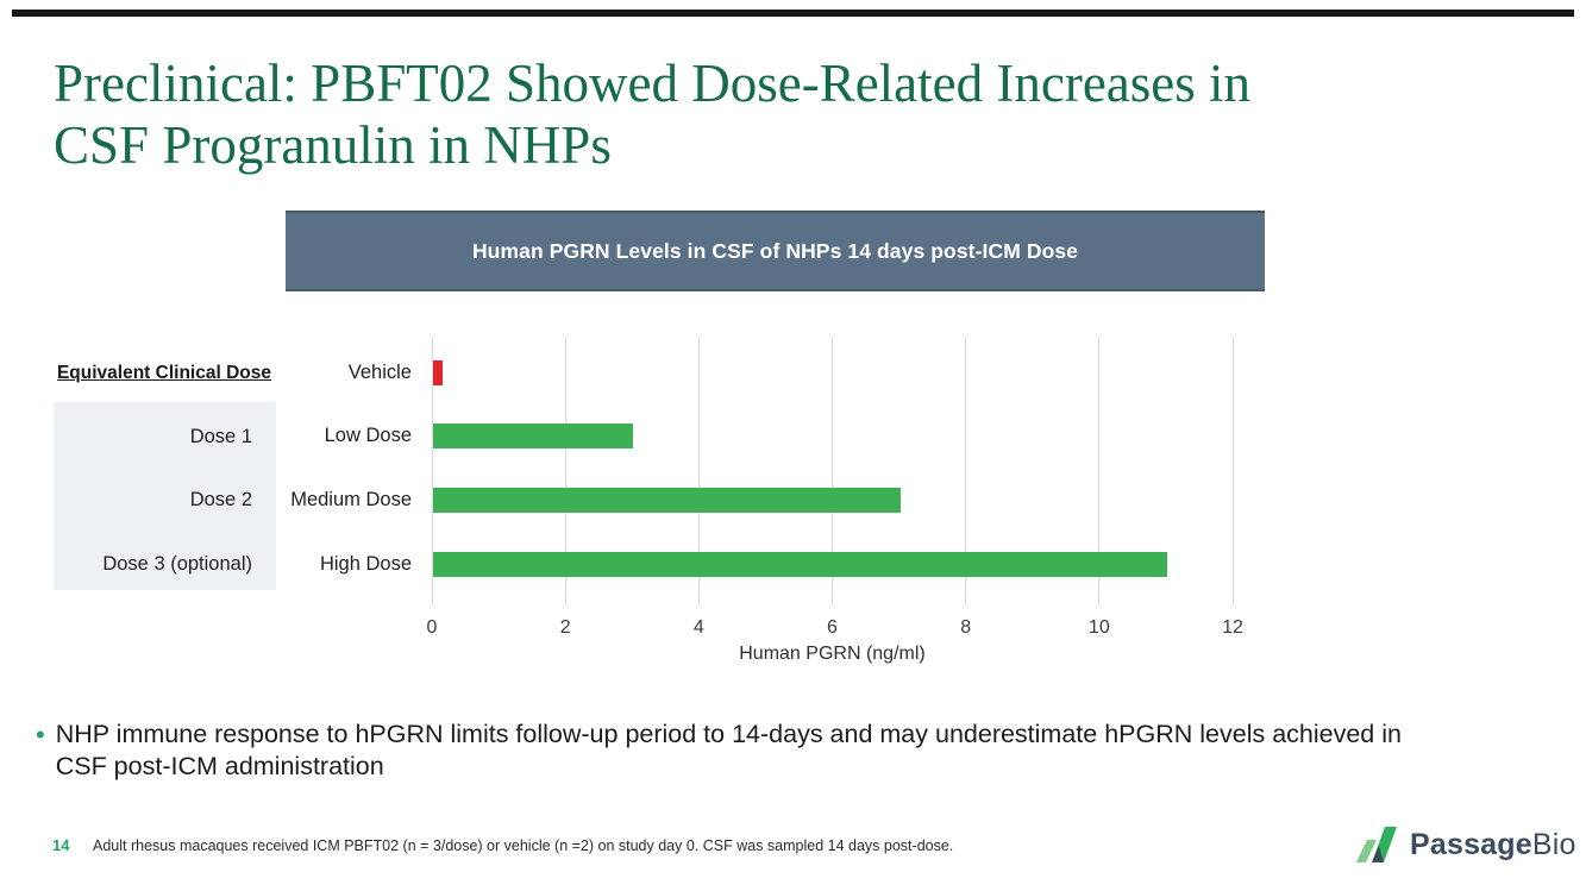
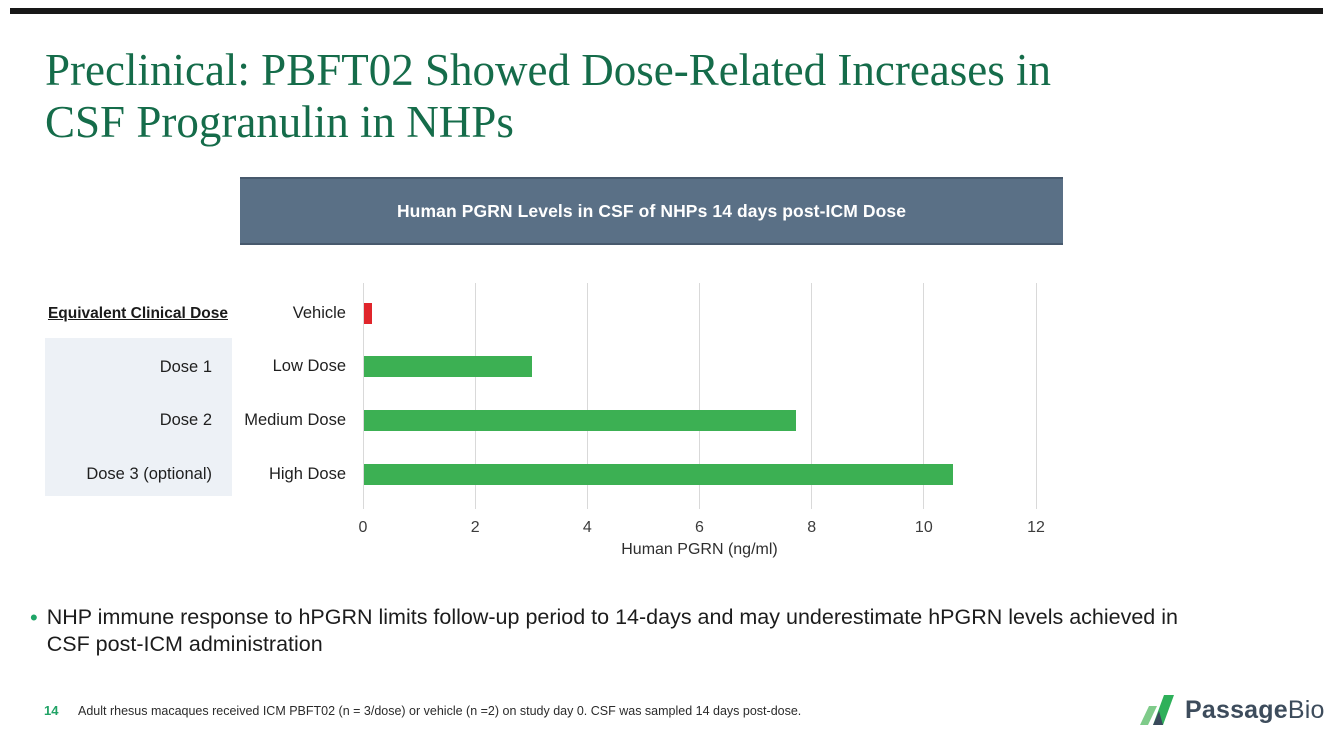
Medium Dose: 7.0 -> 7.7
High Dose: 11.0 -> 10.5
